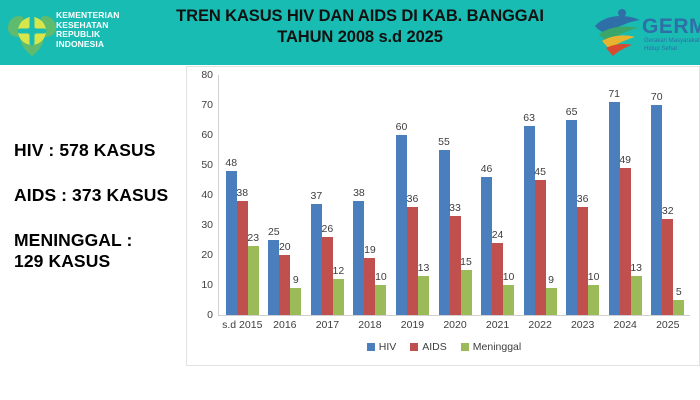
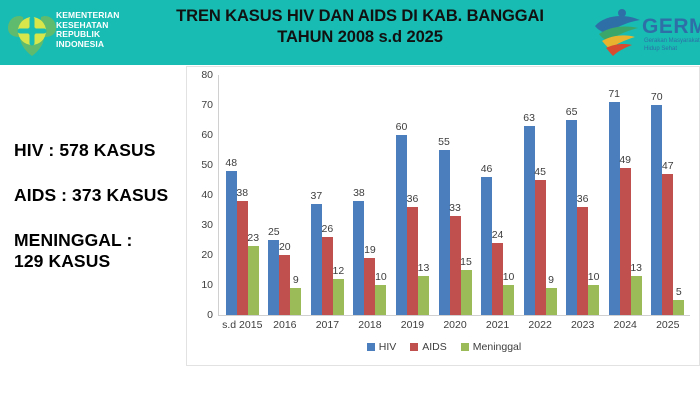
AIDS/2025: 32 -> 47
